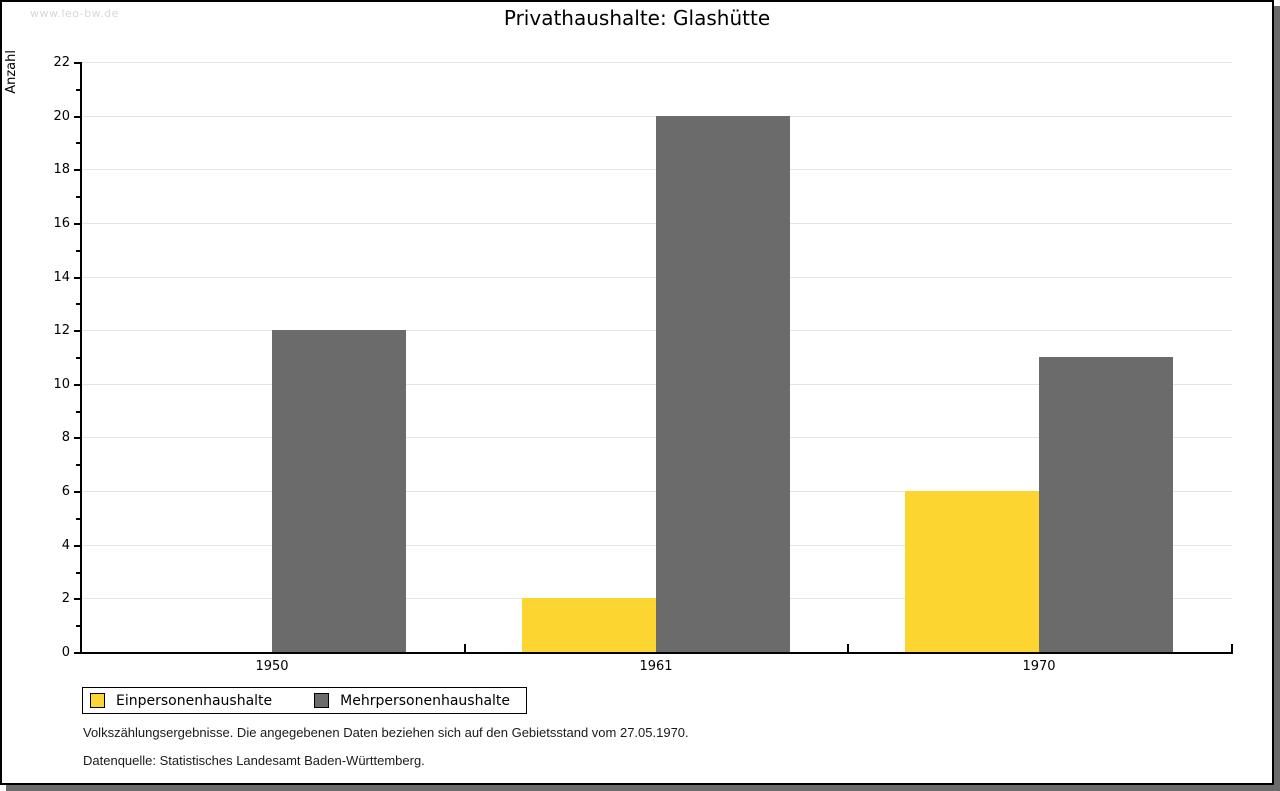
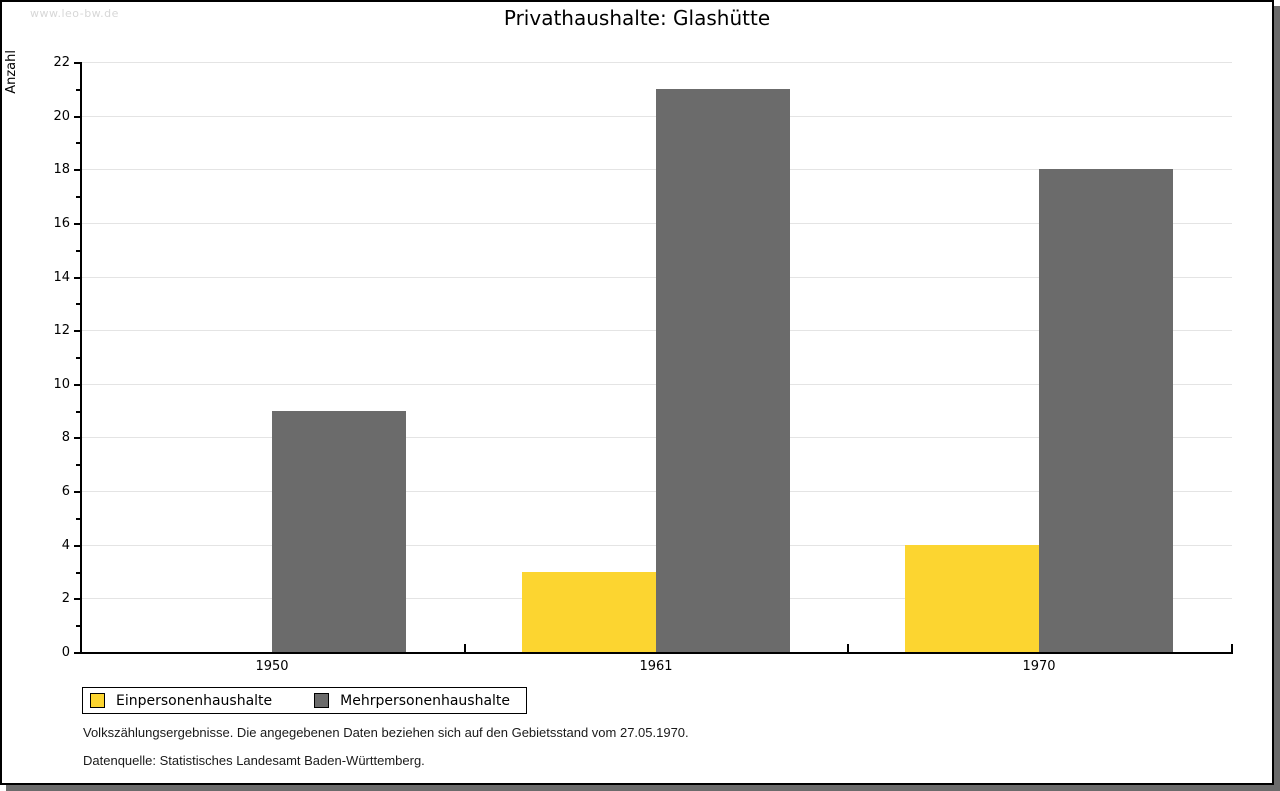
Mehrpersonenhaushalte/1950: 12 -> 9
Einpersonenhaushalte/1961: 2 -> 3
Mehrpersonenhaushalte/1961: 20 -> 21
Einpersonenhaushalte/1970: 6 -> 4
Mehrpersonenhaushalte/1970: 11 -> 18
